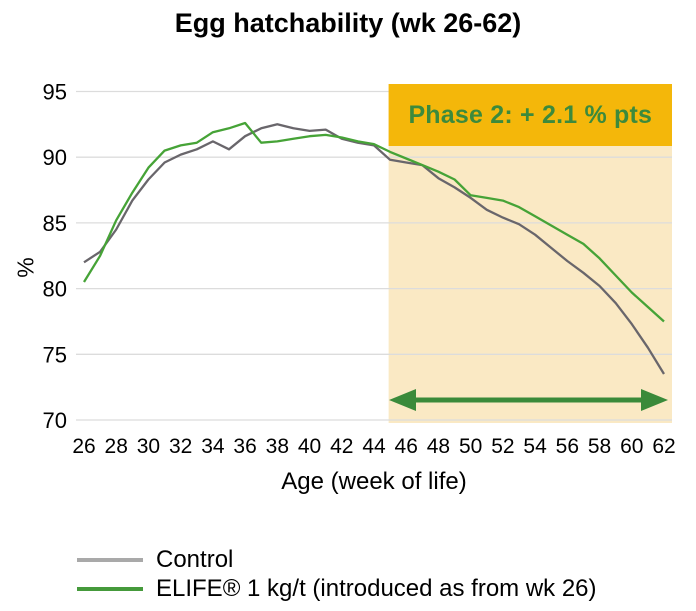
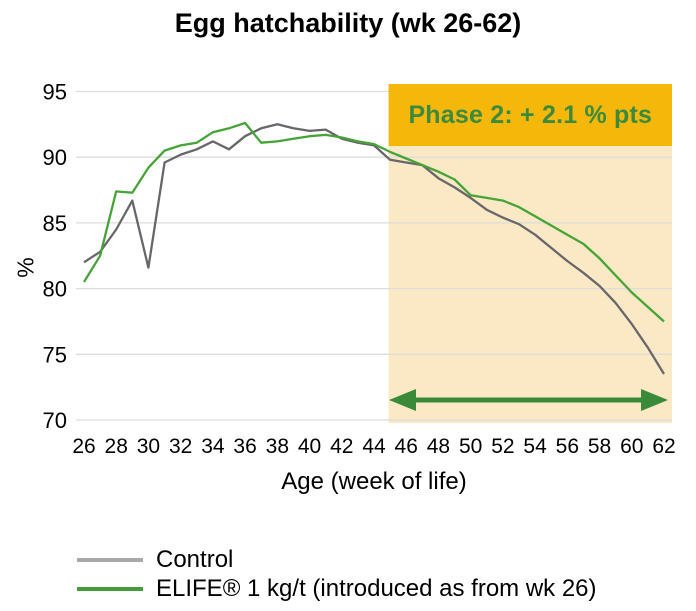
ELIFE® 1 kg/t (introduced as from wk 26)/28: 85.2 -> 87.4
Control/30: 88.3 -> 81.6
